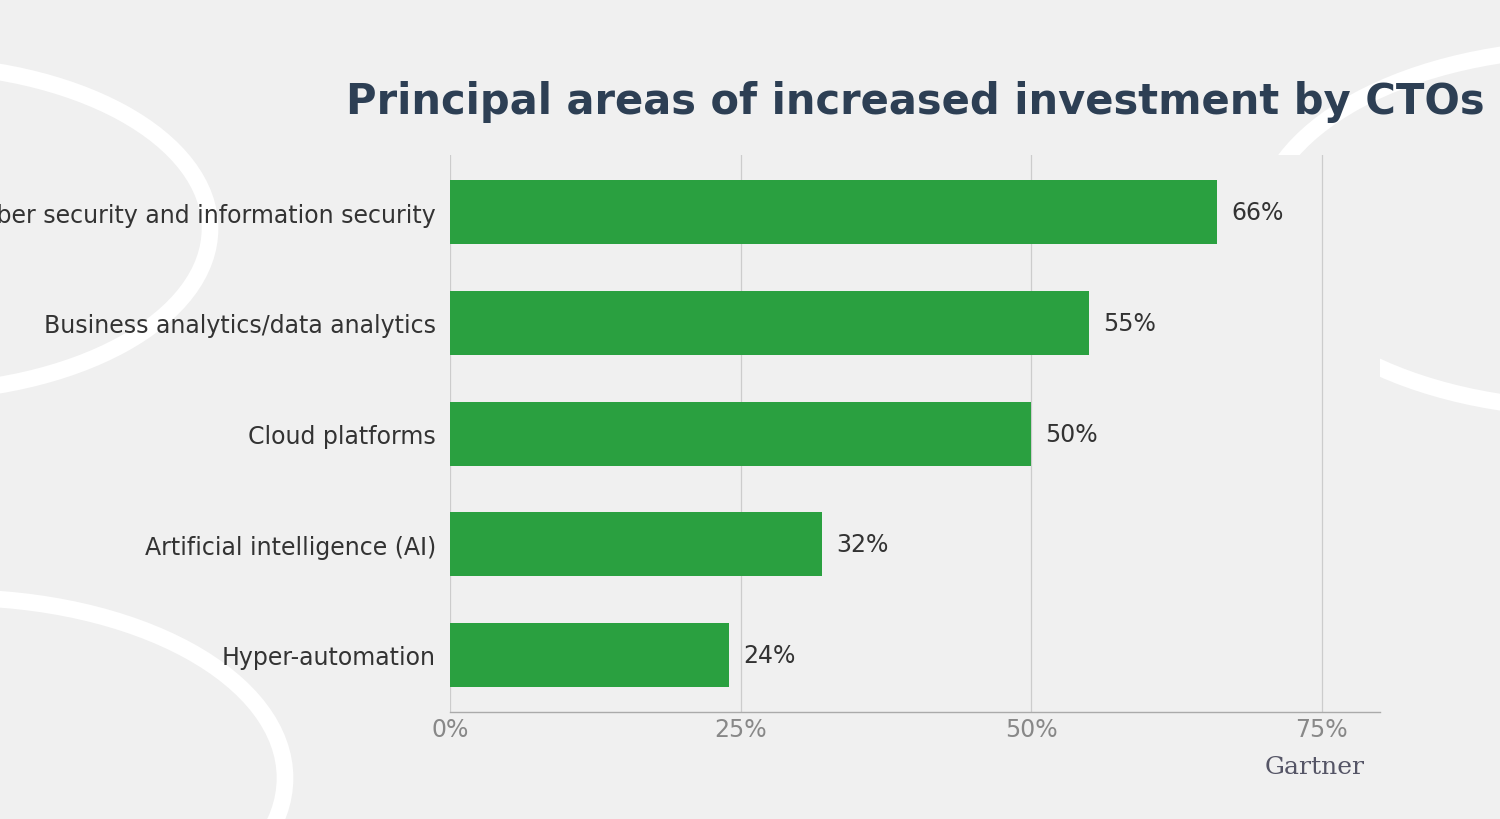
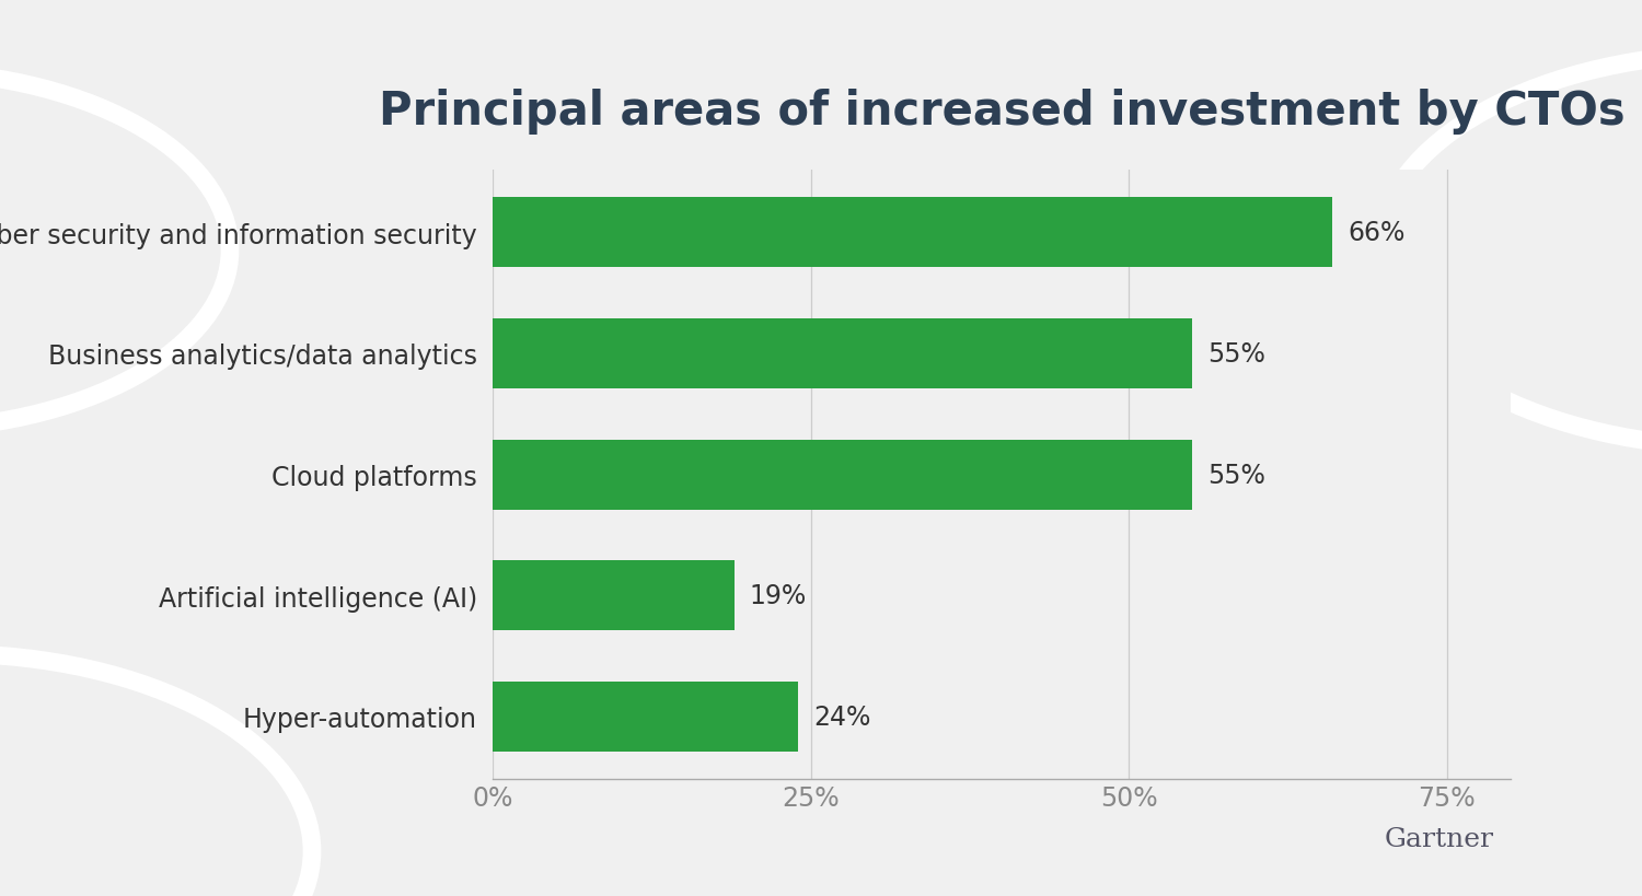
Cloud platforms: 50% -> 55%
Artificial intelligence (AI): 32% -> 19%
